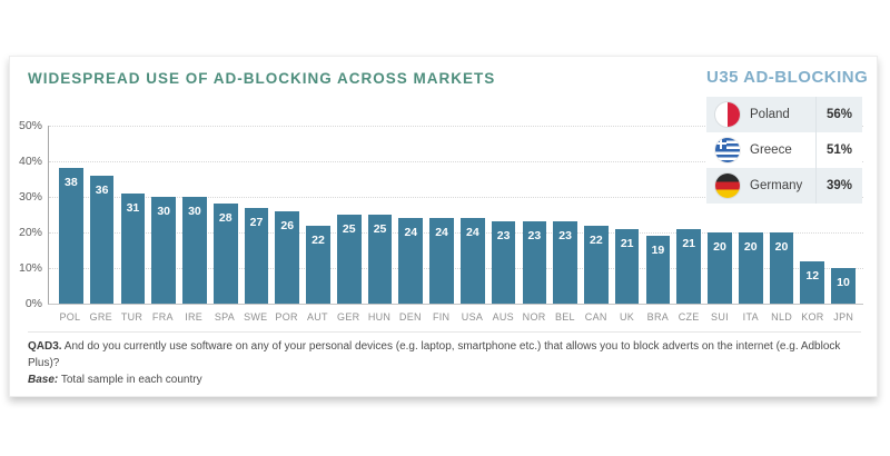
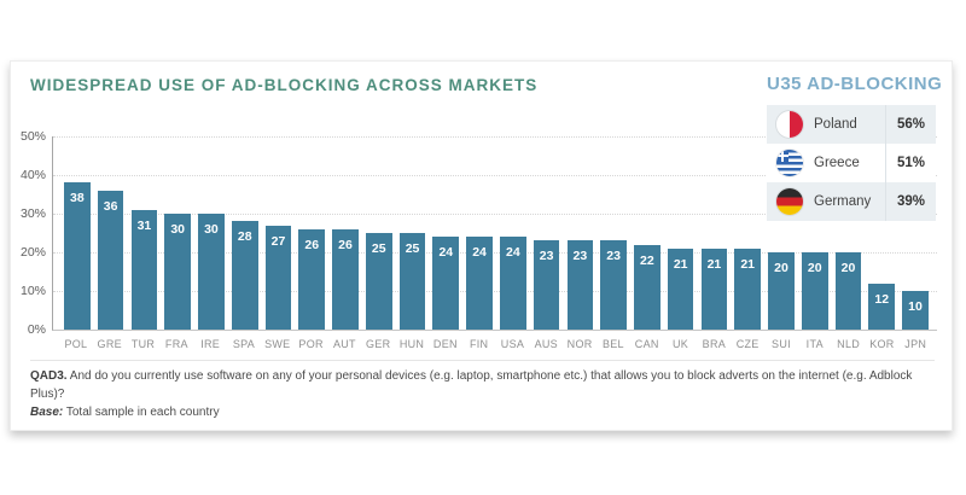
AUT: 22 -> 26
BRA: 19 -> 21
